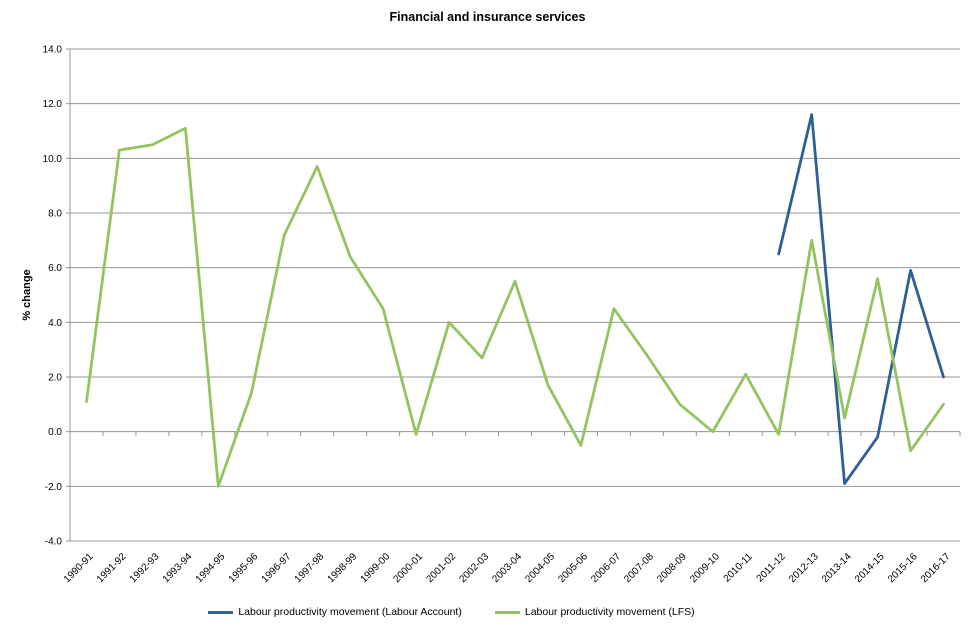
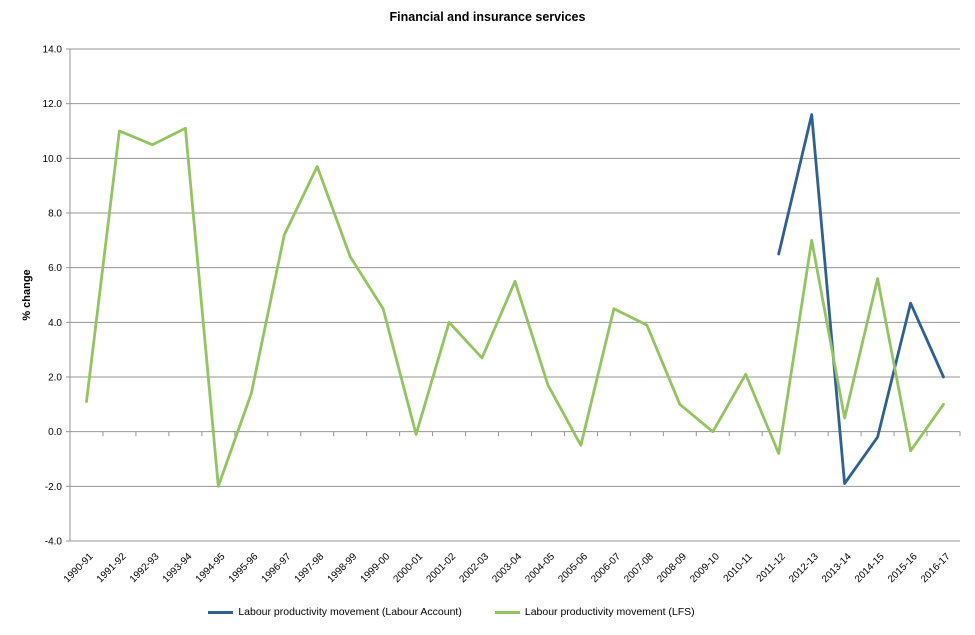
Labour productivity movement (LFS)/1991-92: 10.3 -> 11.0
Labour productivity movement (LFS)/2007-08: 2.8 -> 3.9
Labour productivity movement (LFS)/2011-12: -0.1 -> -0.8
Labour productivity movement (Labour Account)/2015-16: 5.9 -> 4.7
